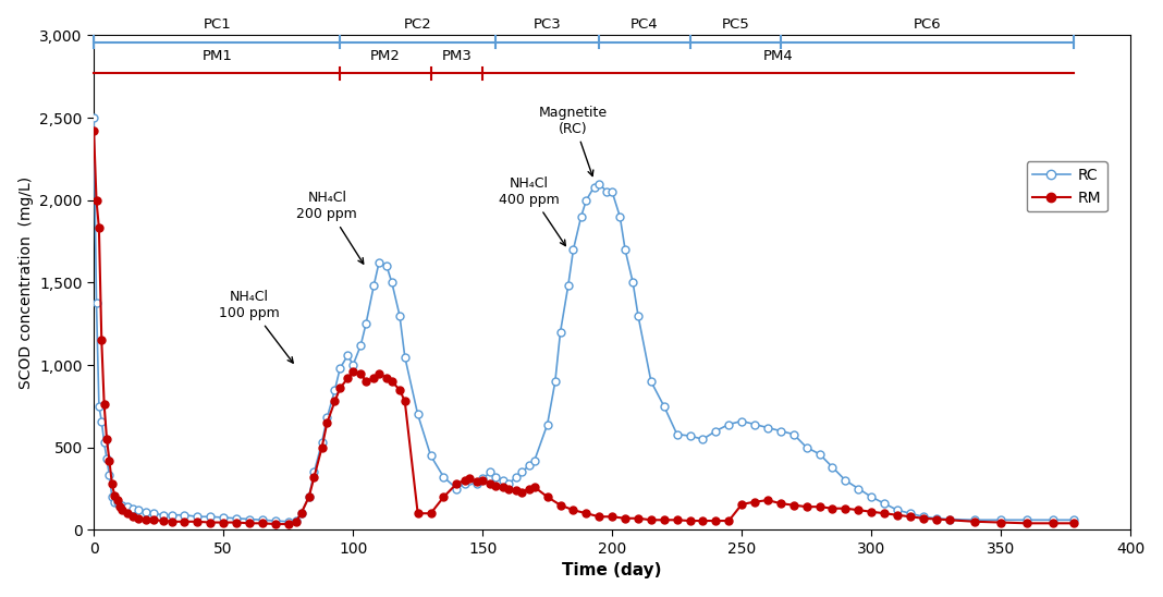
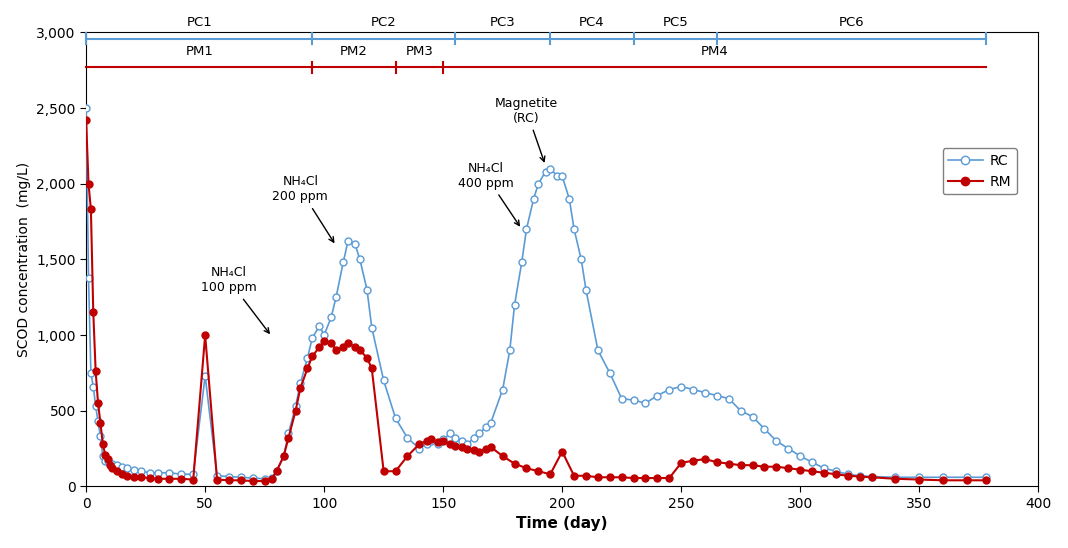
RC/50: 80 -> 730
RM/50: 40 -> 1,000
RM/200: 80 -> 230
